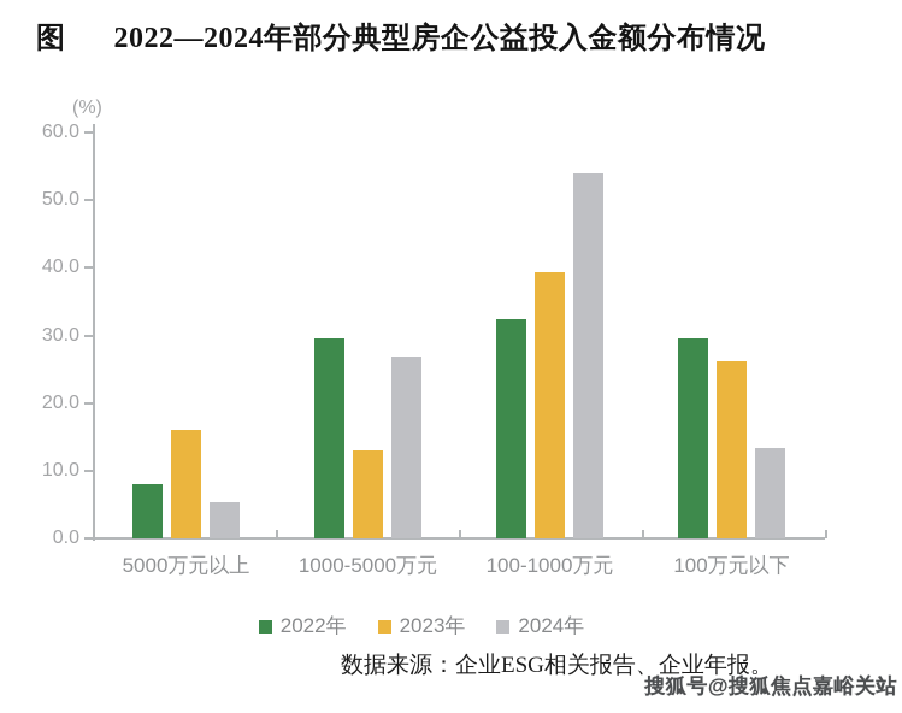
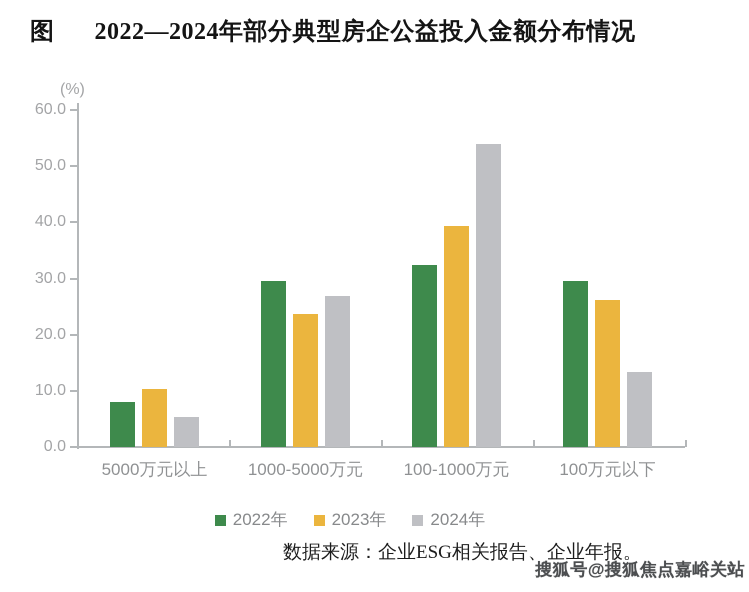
2023年/5000万元以上: 16 -> 10
2023年/1000-5000万元: 13 -> 24
